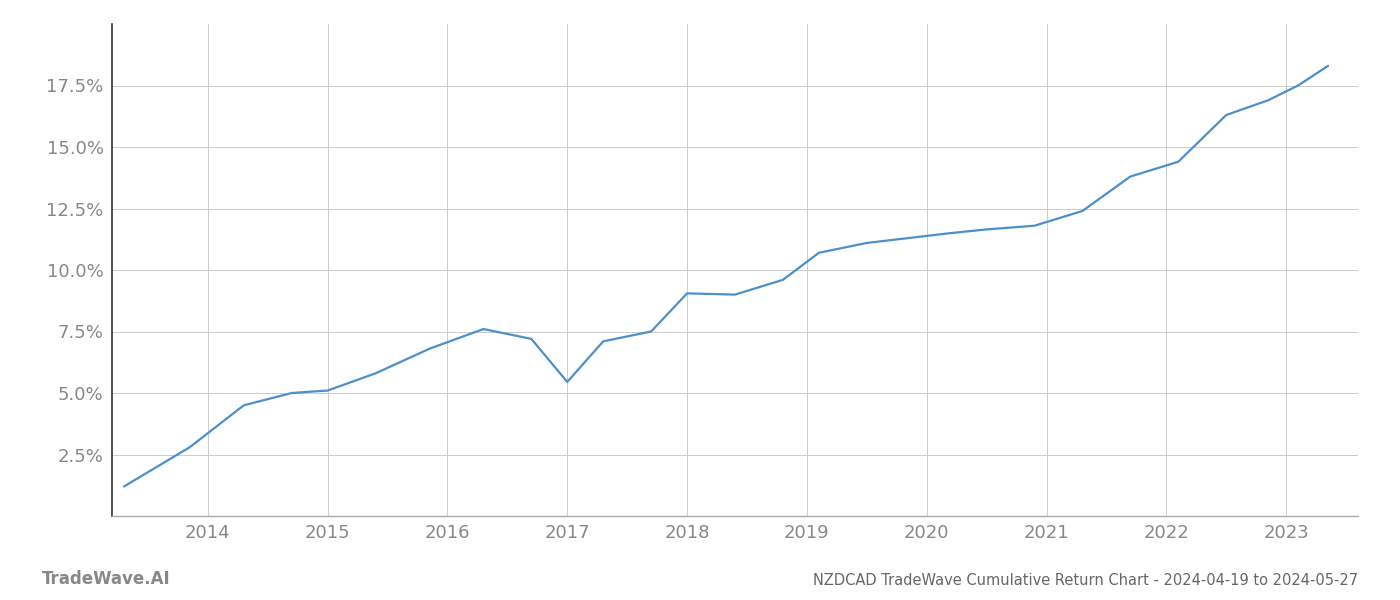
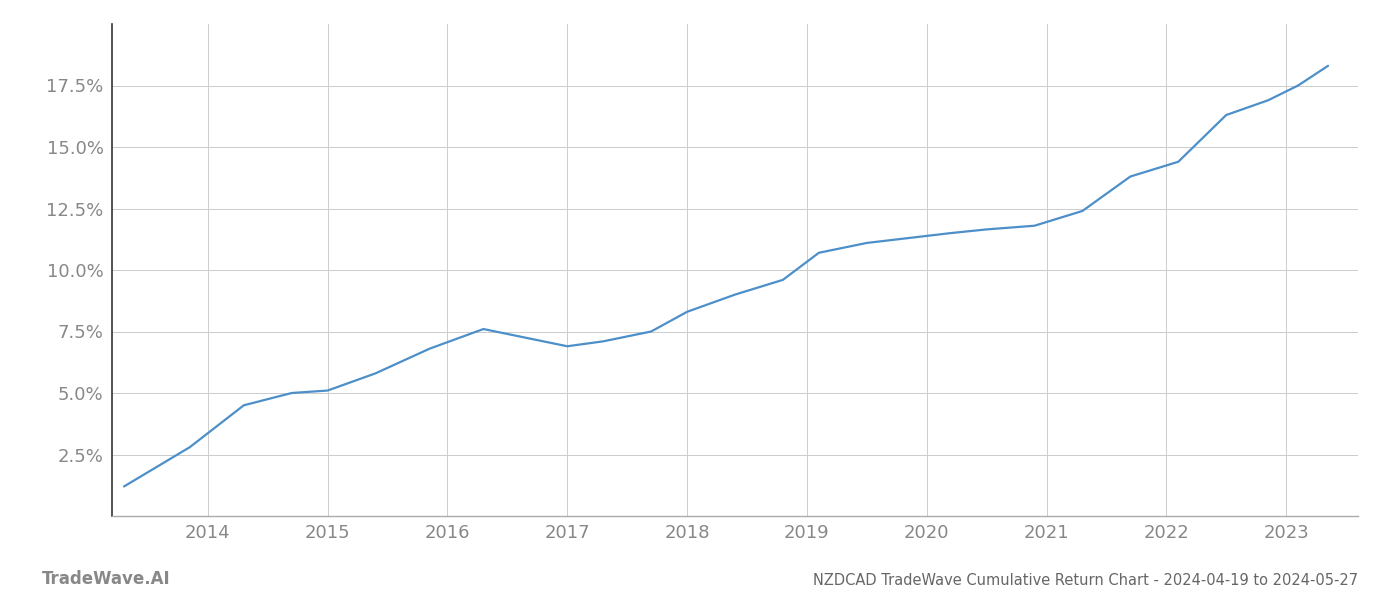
2017: 5.45% -> 6.90%
2018: 9.05% -> 8.30%
